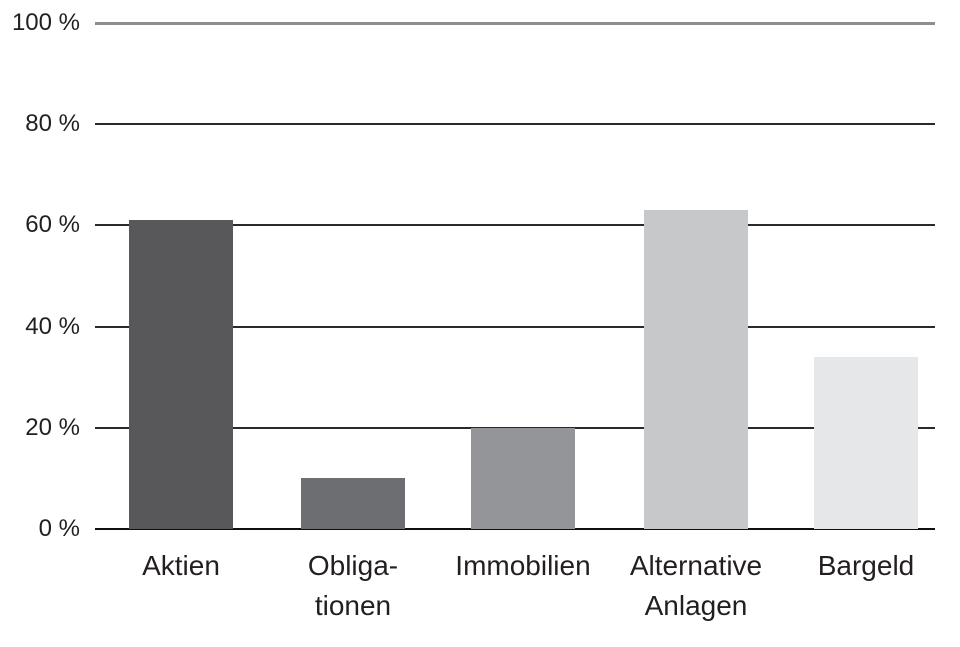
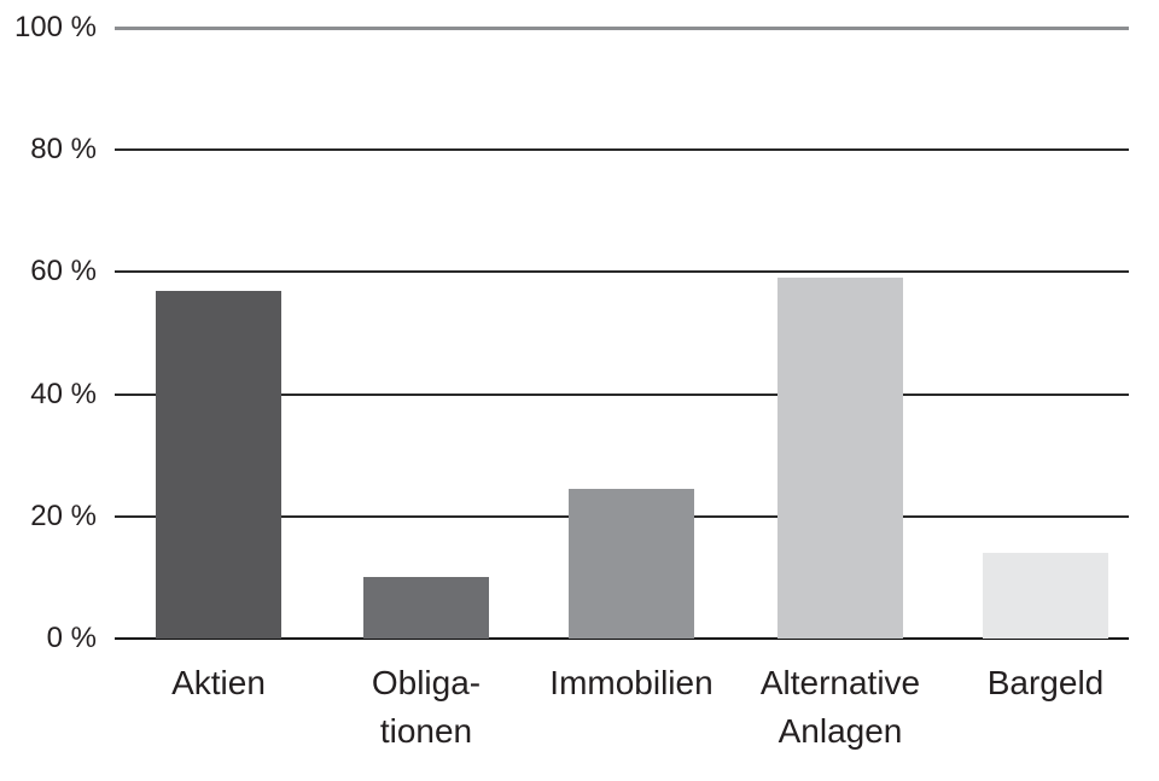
Aktien: 61% -> 57%
Immobilien: 20% -> 24%
Alternative Anlagen: 63% -> 59%
Bargeld: 34% -> 14%
